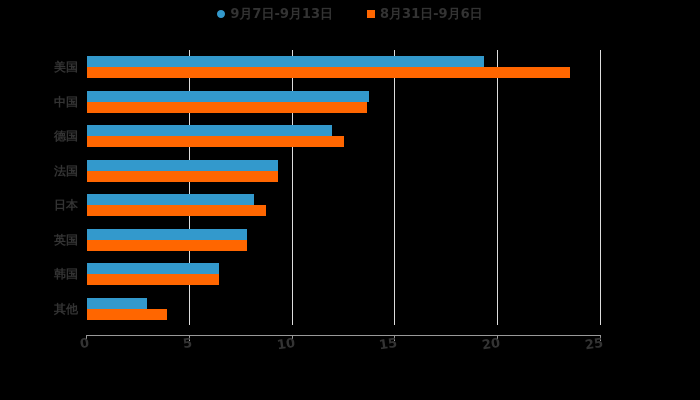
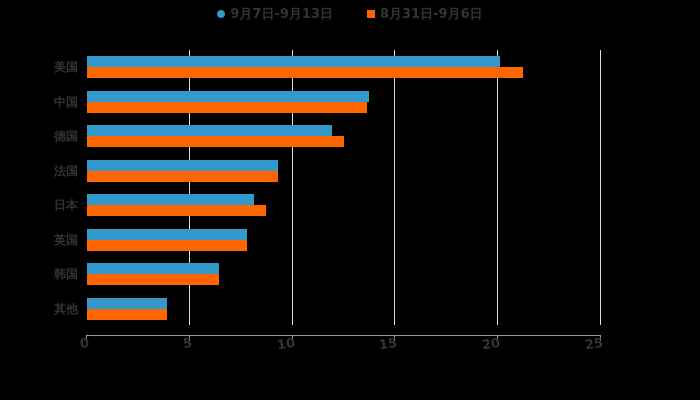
9月7日-9月13日/美国: 19.3 -> 20.1
8月31日-9月6日/美国: 23.5 -> 21.2
9月7日-9月13日/其他: 2.9 -> 3.9
